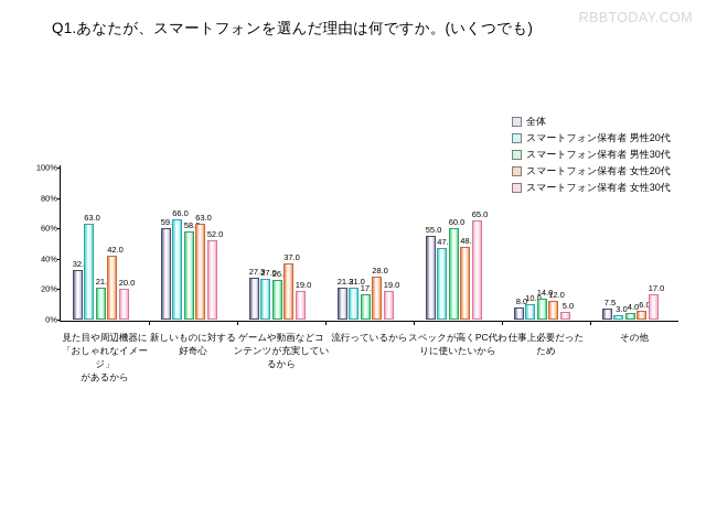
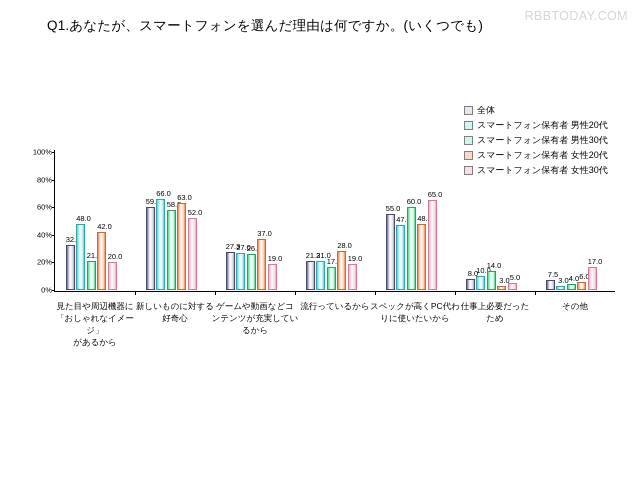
スマートフォン保有者 男性20代/見た目や周辺機器に「おしゃれなイメージ」があるから: 63.0 -> 48.0
スマートフォン保有者 女性20代/仕事上必要だったため: 12.0 -> 3.0
